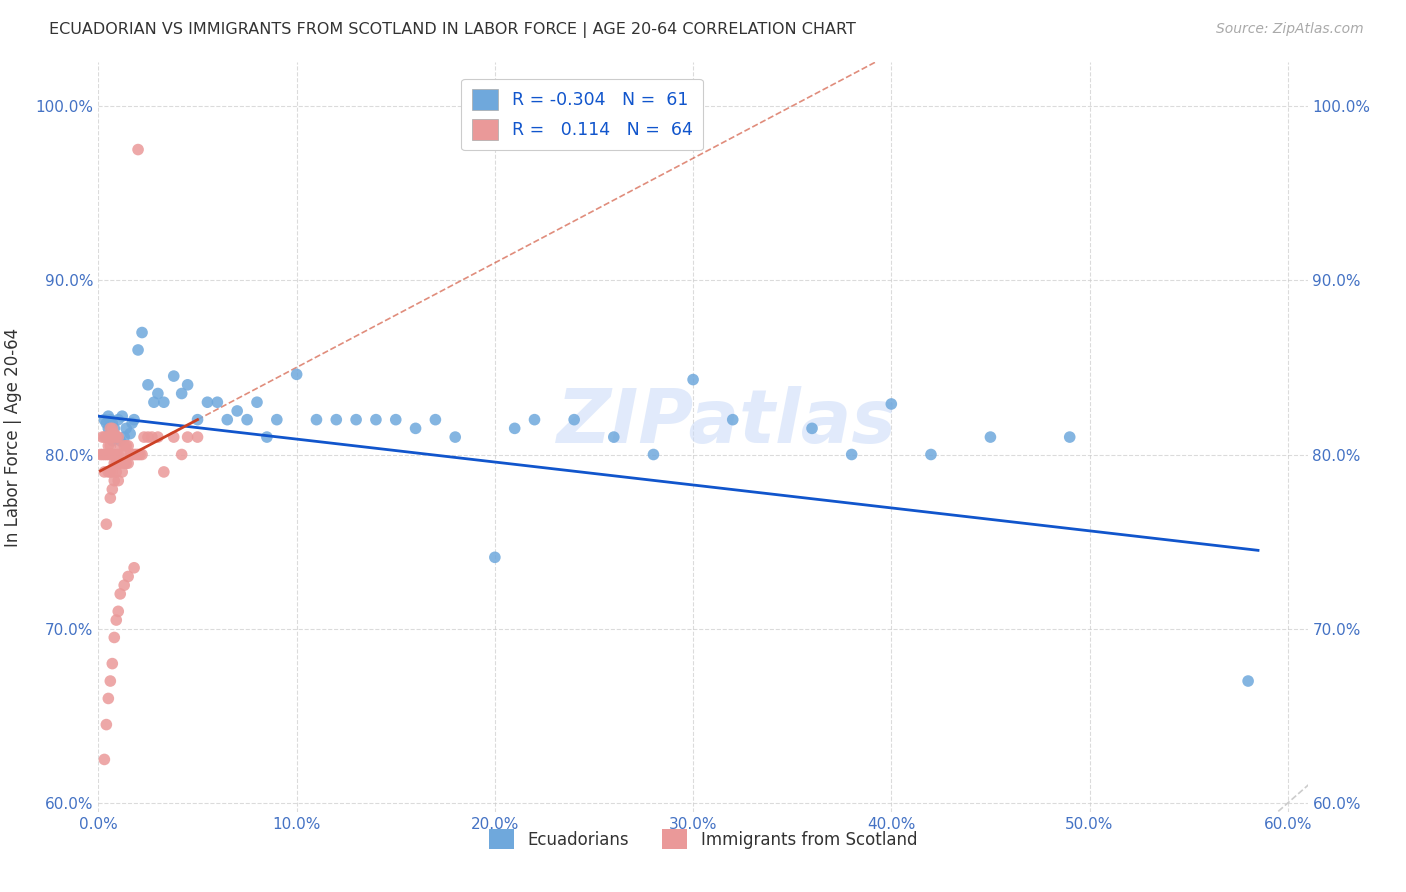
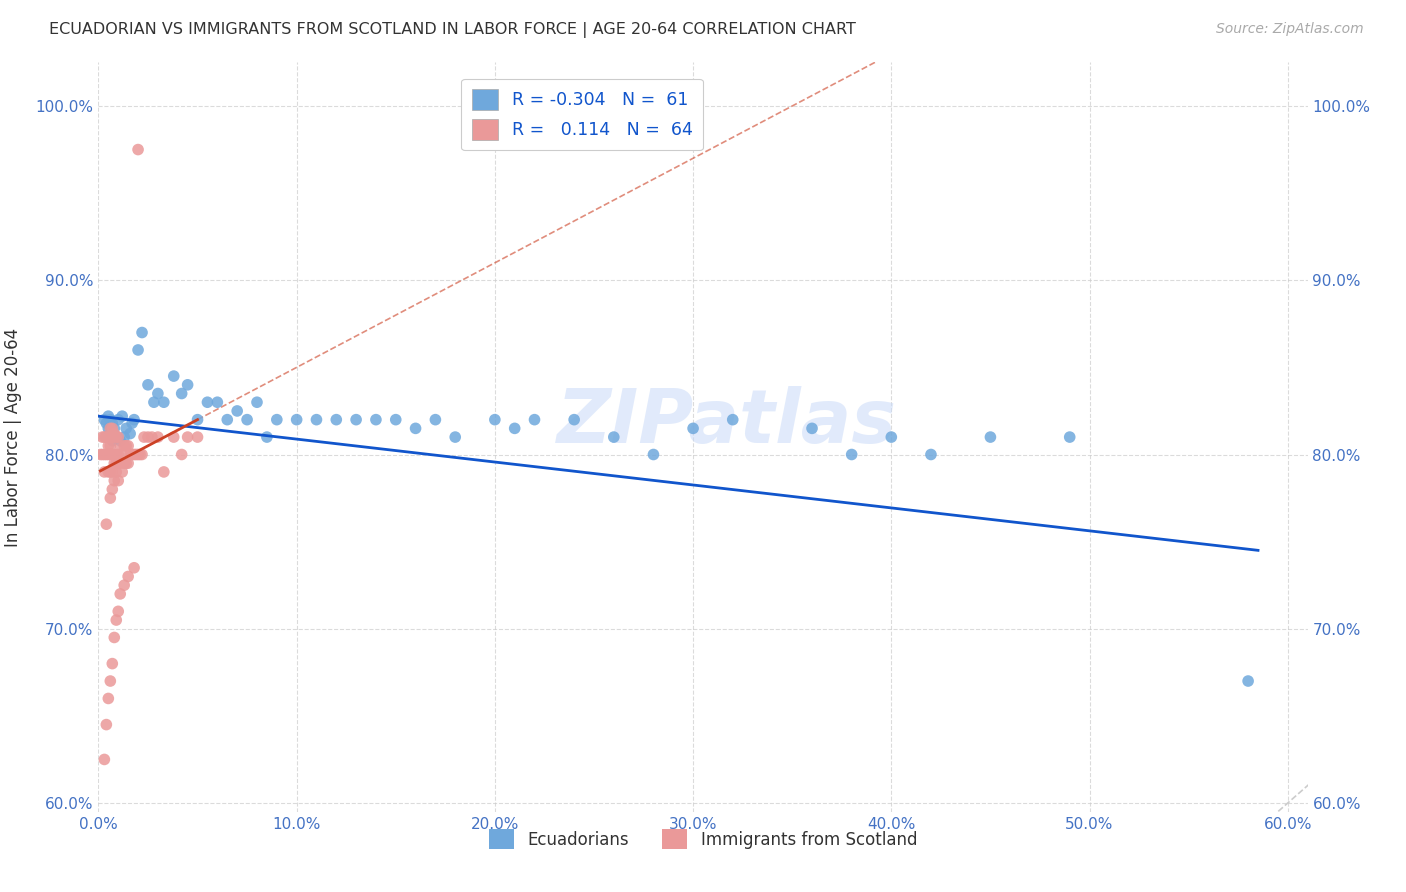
Ecuadorians/10.0%: 84.6% -> 82.0%
Ecuadorians/20.0%: 74.1% -> 82.0%
Ecuadorians/30.0%: 84.3% -> 81.5%
Ecuadorians/40.0%: 82.9% -> 81.0%
